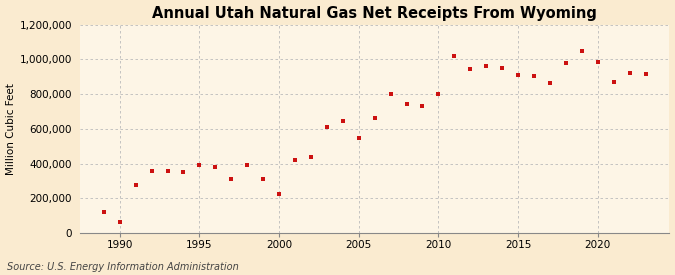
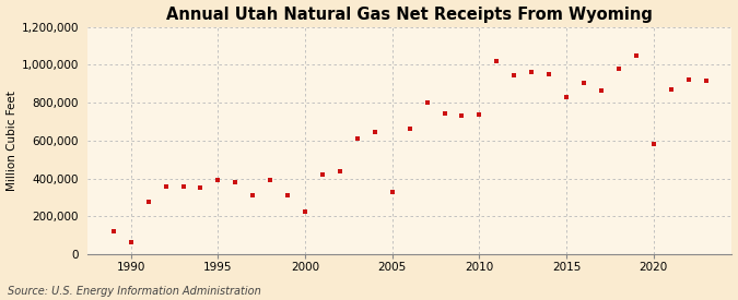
2005: 540,000 -> 330,000
2010: 800,000 -> 740,000
2015: 910,000 -> 830,000
2020: 980,000 -> 580,000
